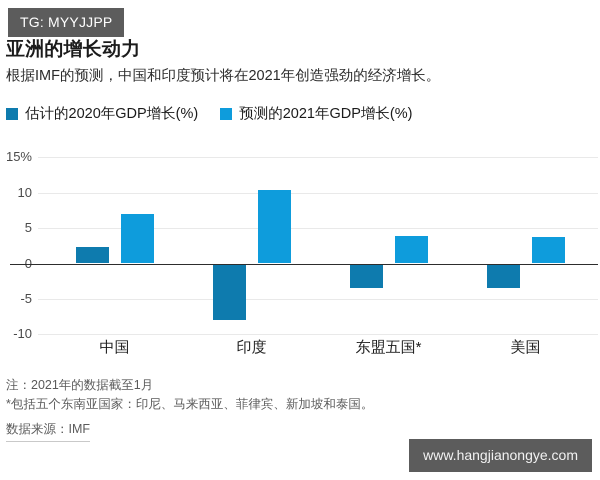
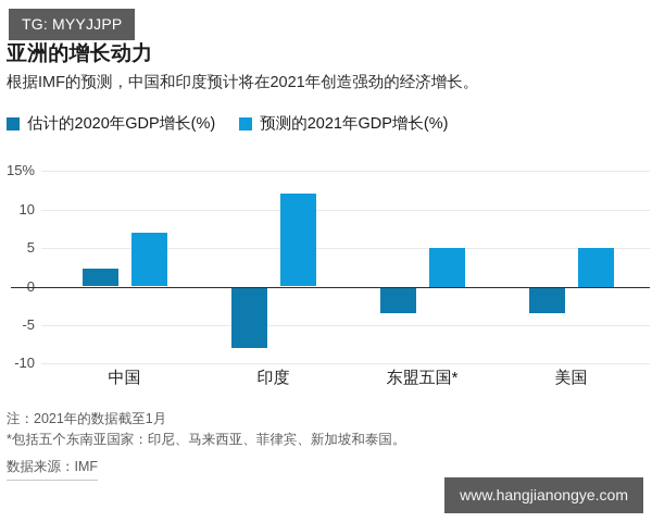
预测的2021年GDP增长(%)/印度: 10% -> 12%
预测的2021年GDP增长(%)/东盟五国*: 4% -> 5%
预测的2021年GDP增长(%)/美国: 4% -> 5%
